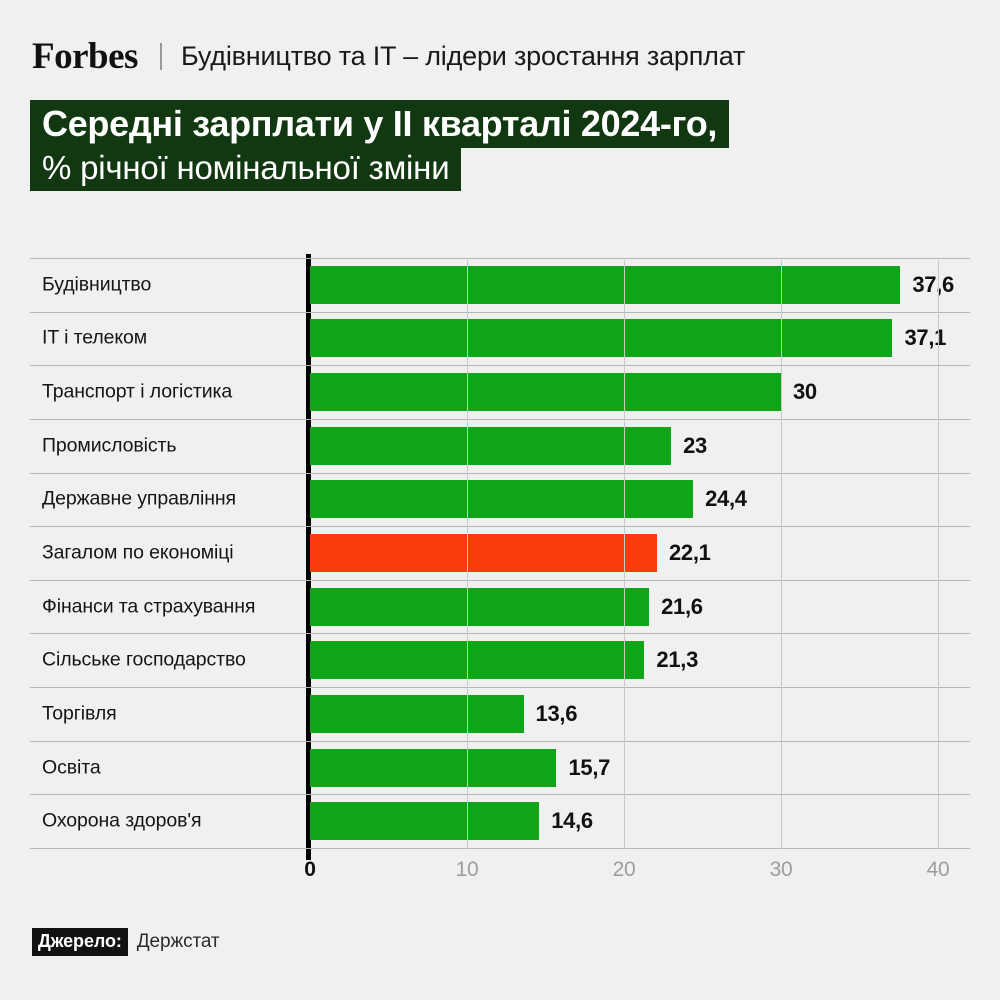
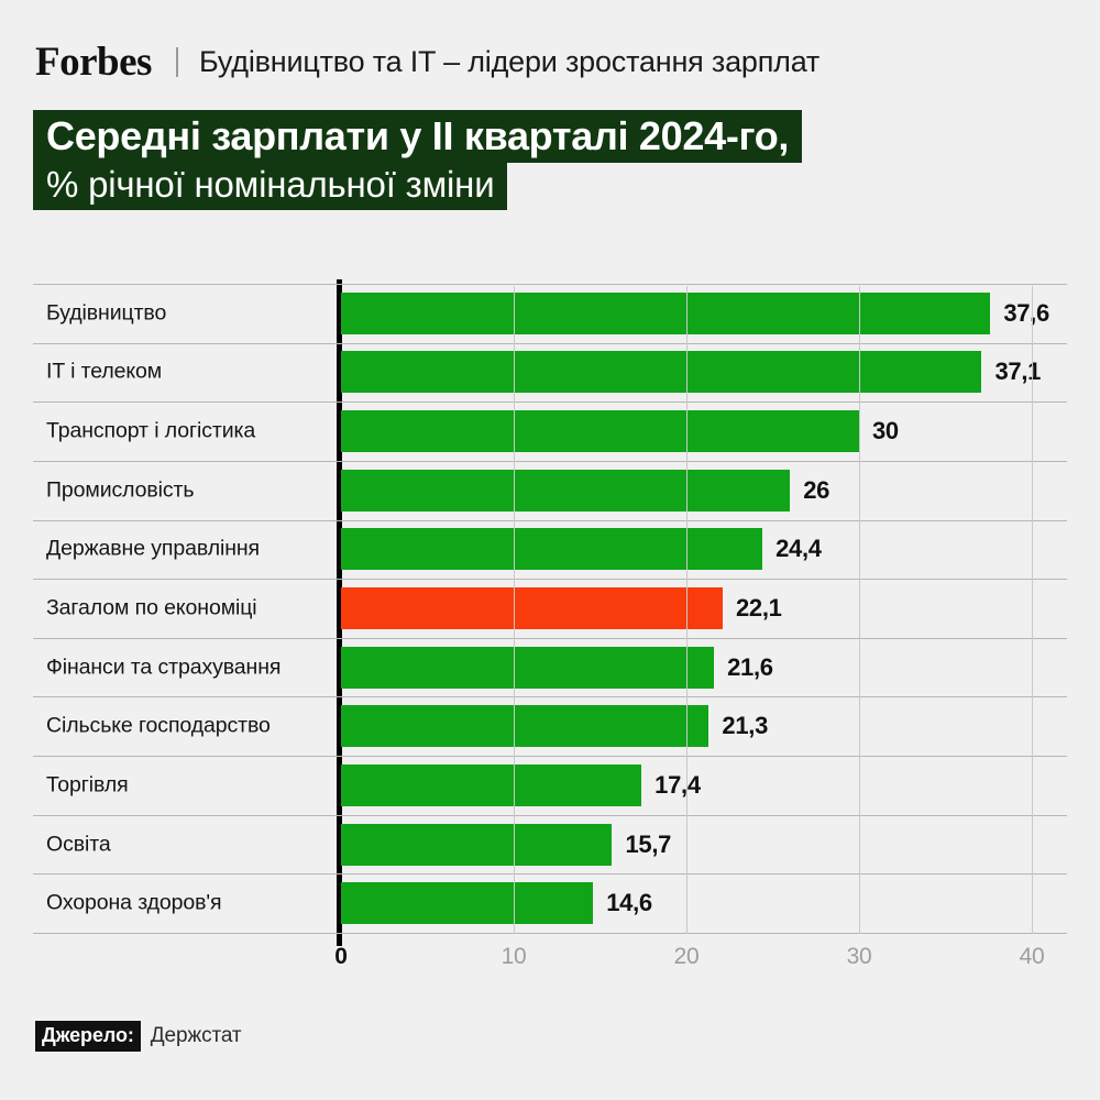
Промисловість: 23 -> 26
Торгівля: 13,6 -> 17,4
